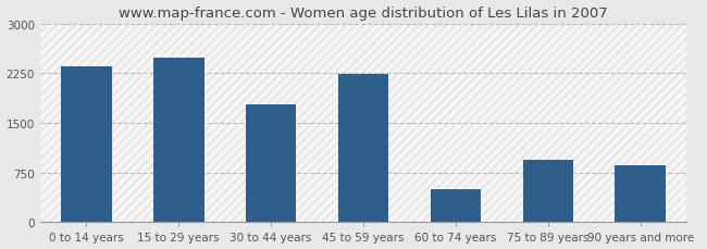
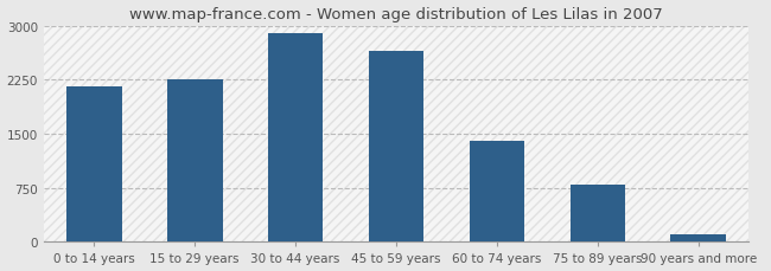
0 to 14 years: 2360 -> 2150
15 to 29 years: 2480 -> 2250
30 to 44 years: 1780 -> 2900
45 to 59 years: 2240 -> 2650
60 to 74 years: 500 -> 1400
75 to 89 years: 940 -> 800
90 years and more: 860 -> 100
